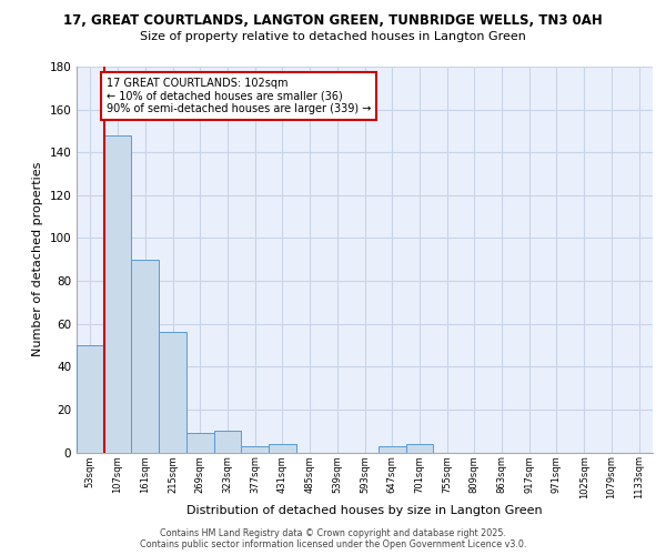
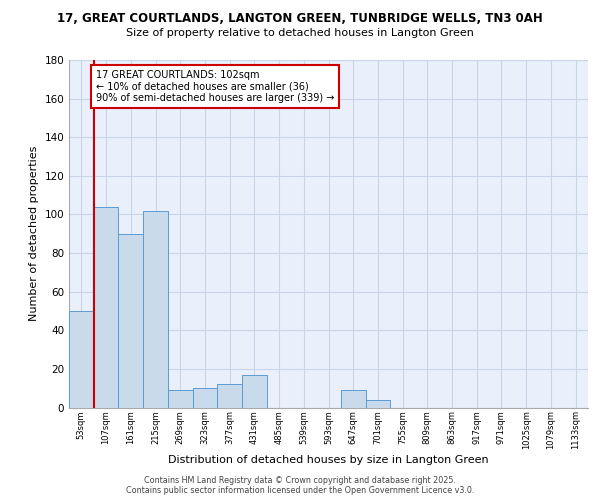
107sqm: 148 -> 104
215sqm: 56 -> 102
377sqm: 3 -> 12
431sqm: 4 -> 17
647sqm: 3 -> 9
